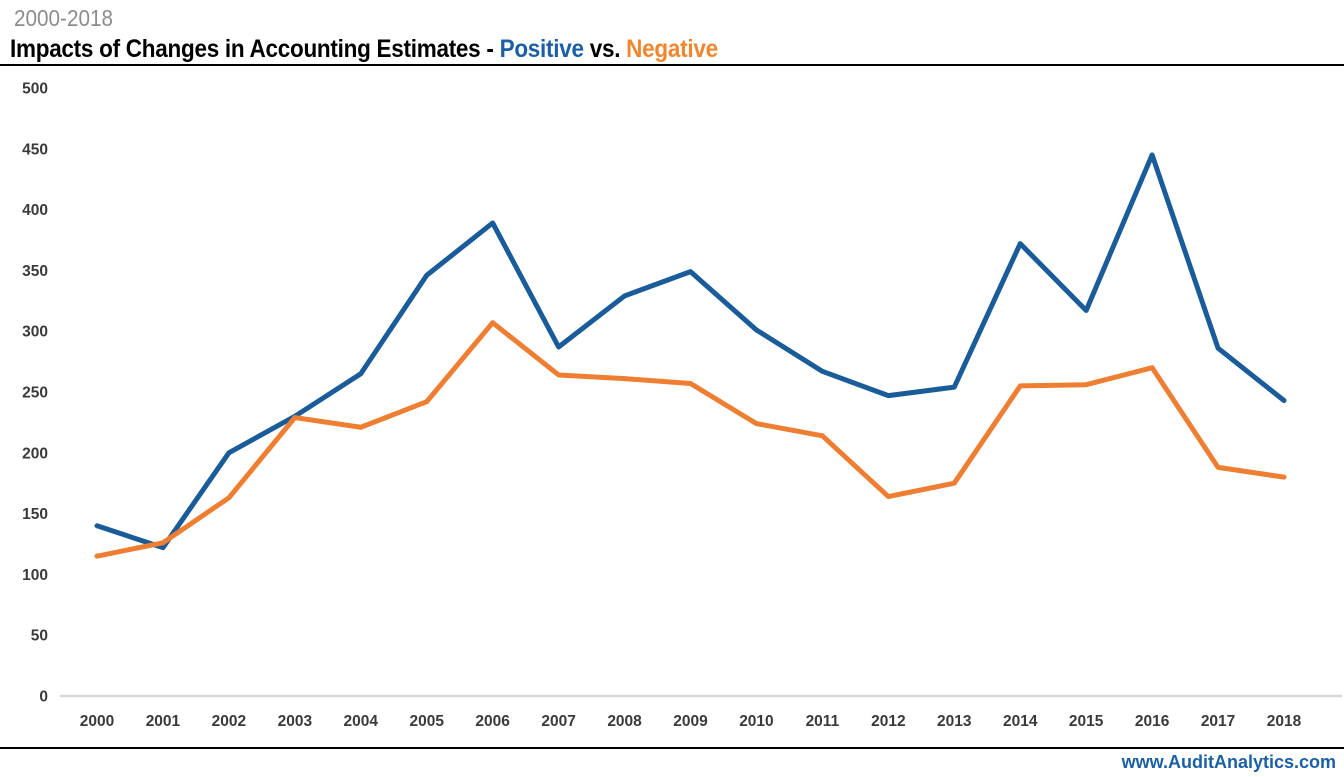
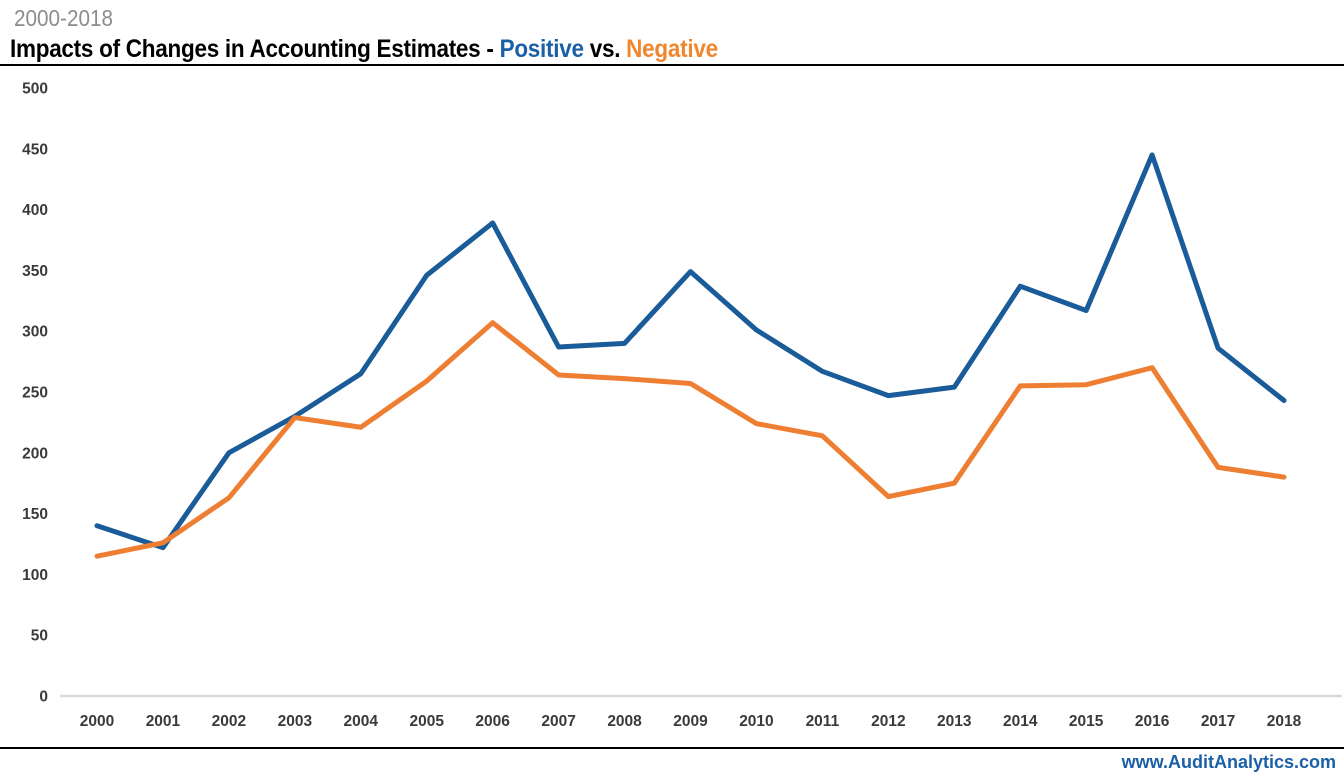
Negative/2005: 242 -> 259
Positive/2008: 329 -> 290
Positive/2014: 372 -> 337
